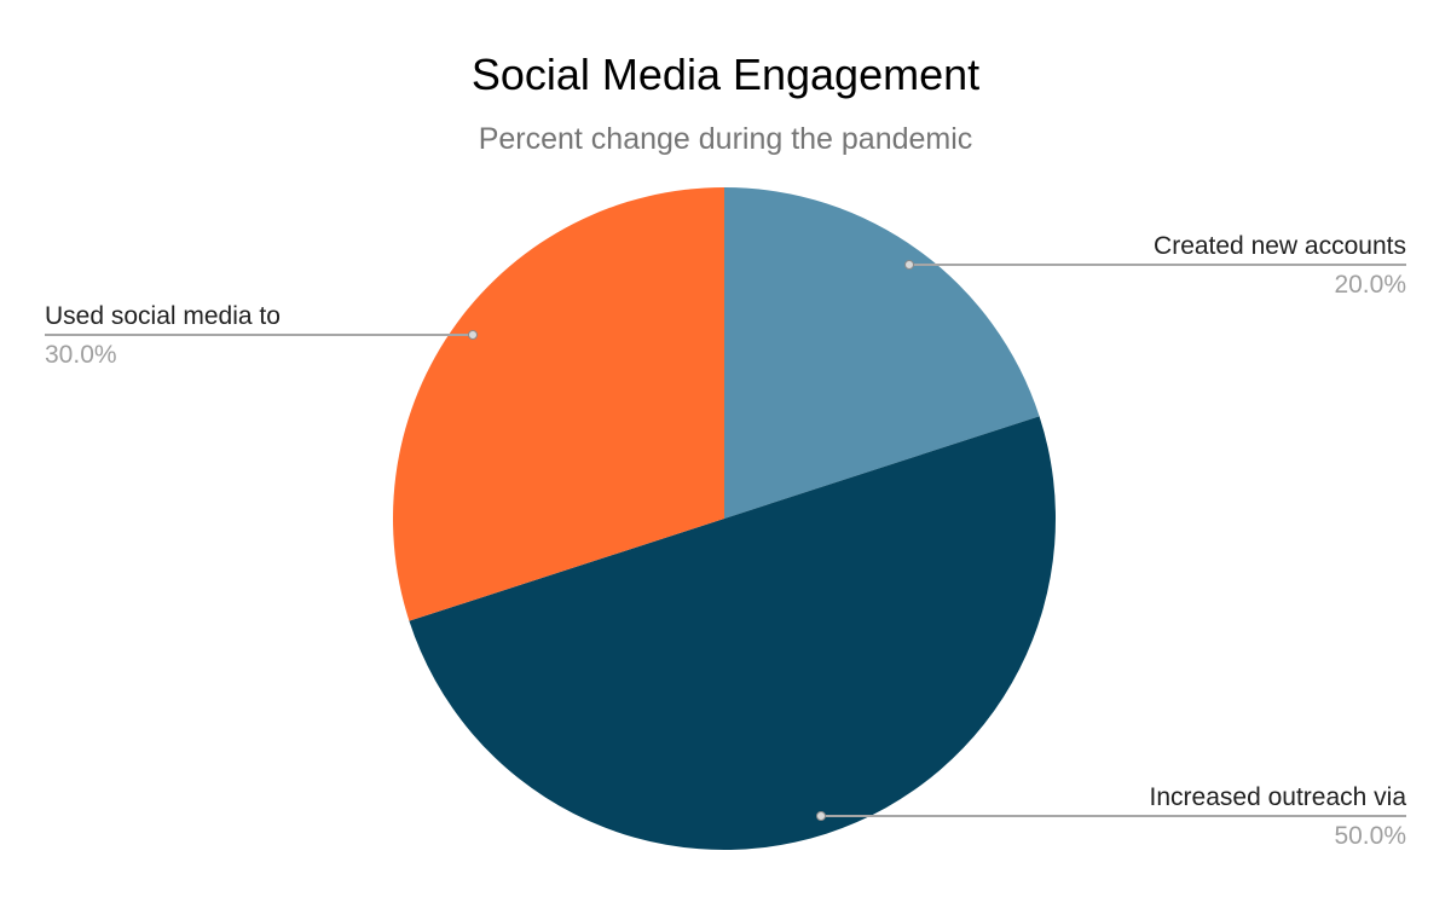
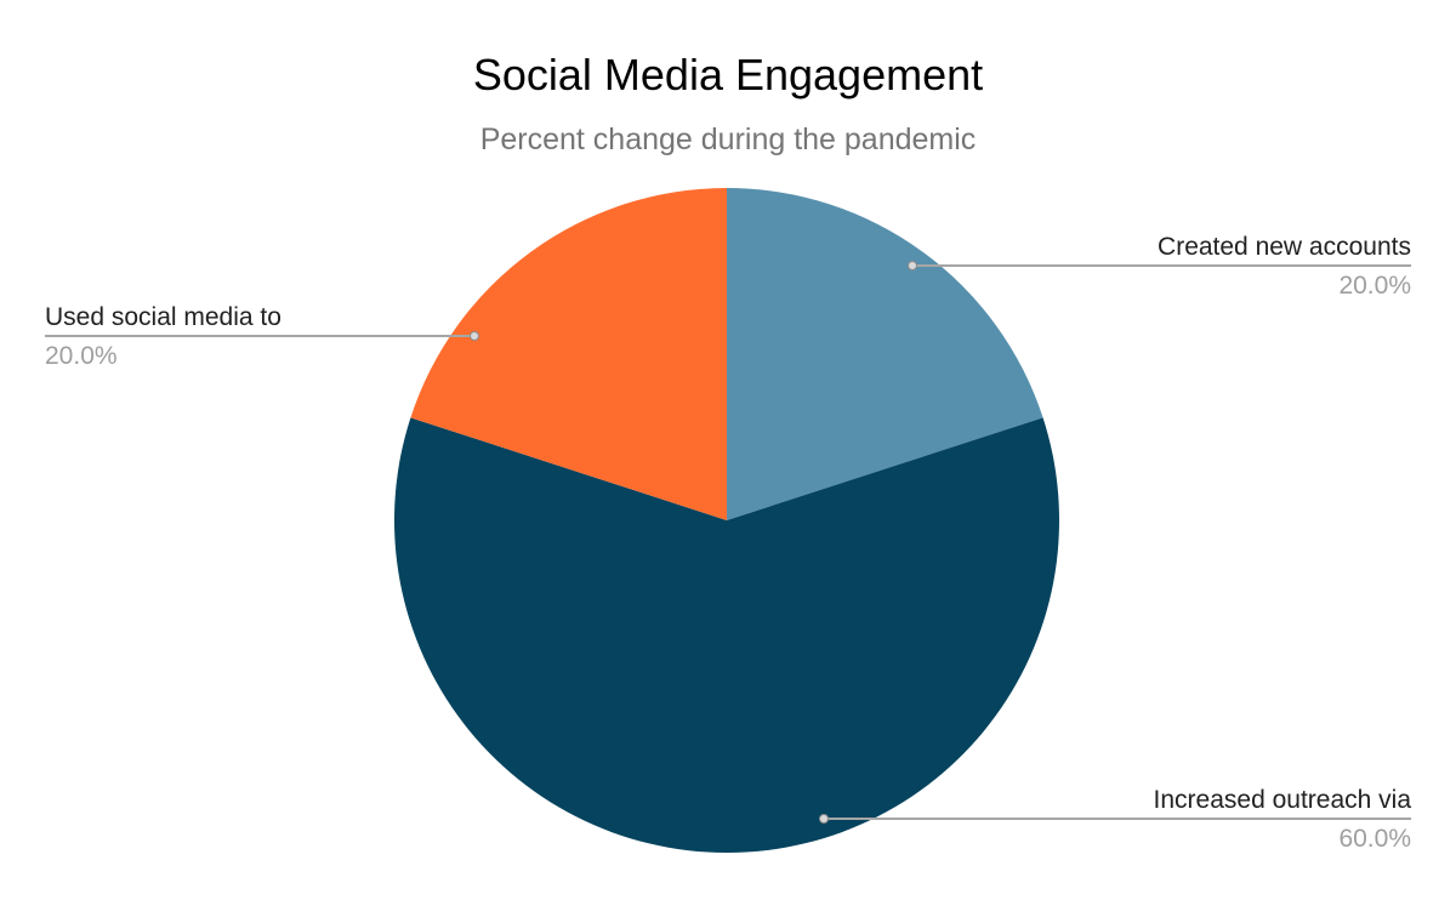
Increased outreach via: 50.0% -> 60.0%
Used social media to: 30.0% -> 20.0%
